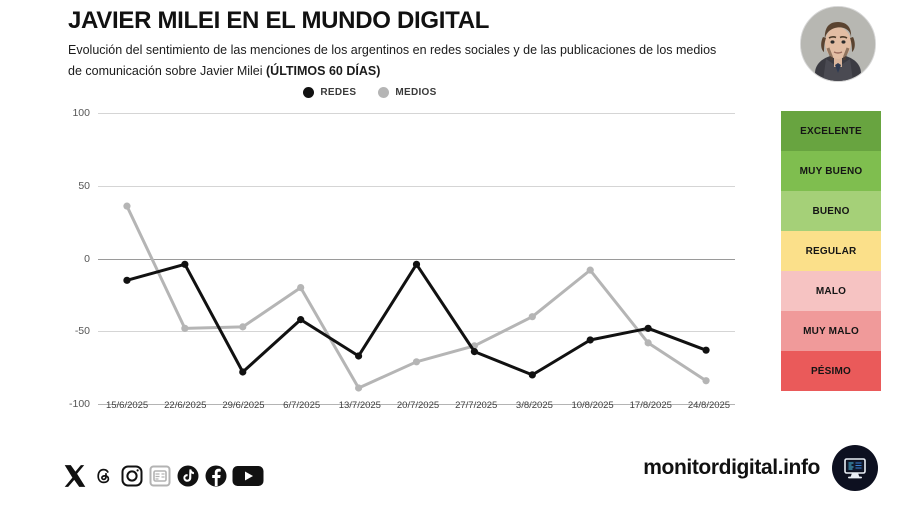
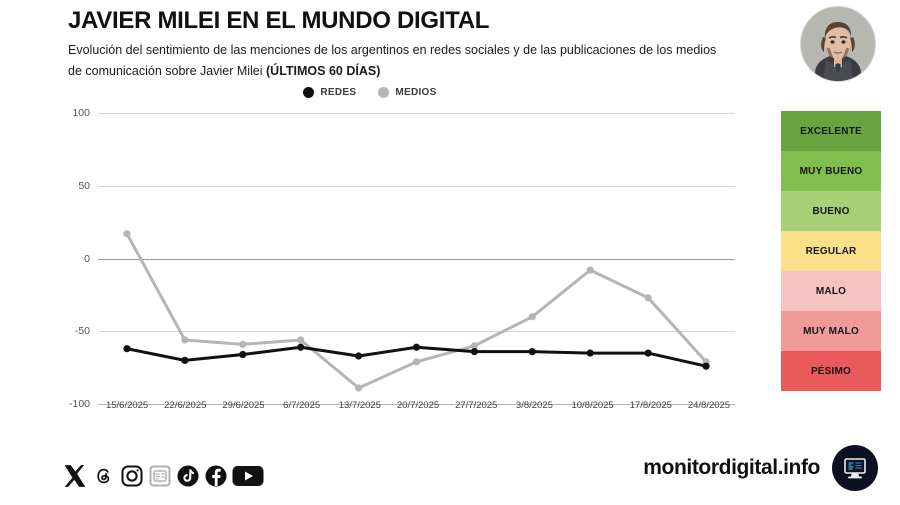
REDES/15/6/2025: -15 -> -62
MEDIOS/15/6/2025: 36 -> 17
REDES/22/6/2025: -4 -> -70
MEDIOS/22/6/2025: -48 -> -56
REDES/29/6/2025: -78 -> -66
MEDIOS/29/6/2025: -47 -> -59
REDES/6/7/2025: -42 -> -61
MEDIOS/6/7/2025: -20 -> -56
REDES/20/7/2025: -4 -> -61
REDES/3/8/2025: -80 -> -64
REDES/10/8/2025: -56 -> -65
REDES/17/8/2025: -48 -> -65
MEDIOS/17/8/2025: -58 -> -27
REDES/24/8/2025: -63 -> -74
MEDIOS/24/8/2025: -84 -> -71
